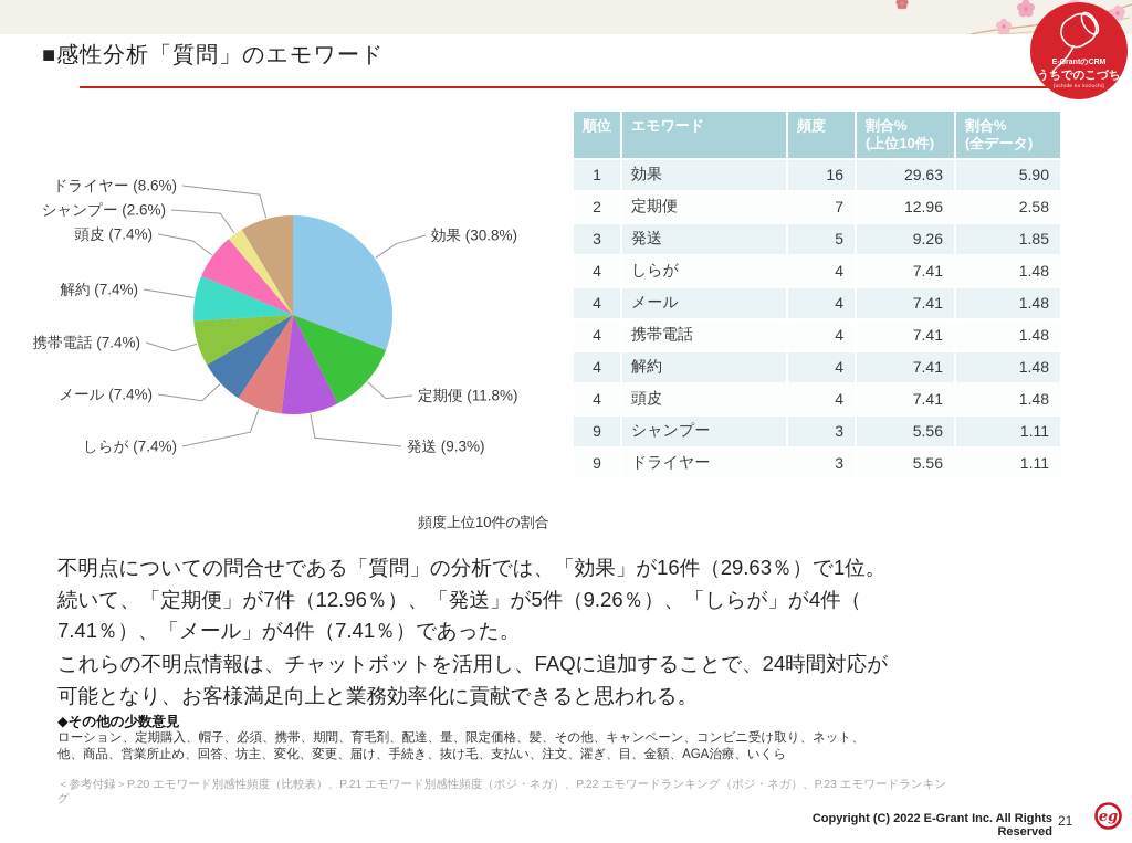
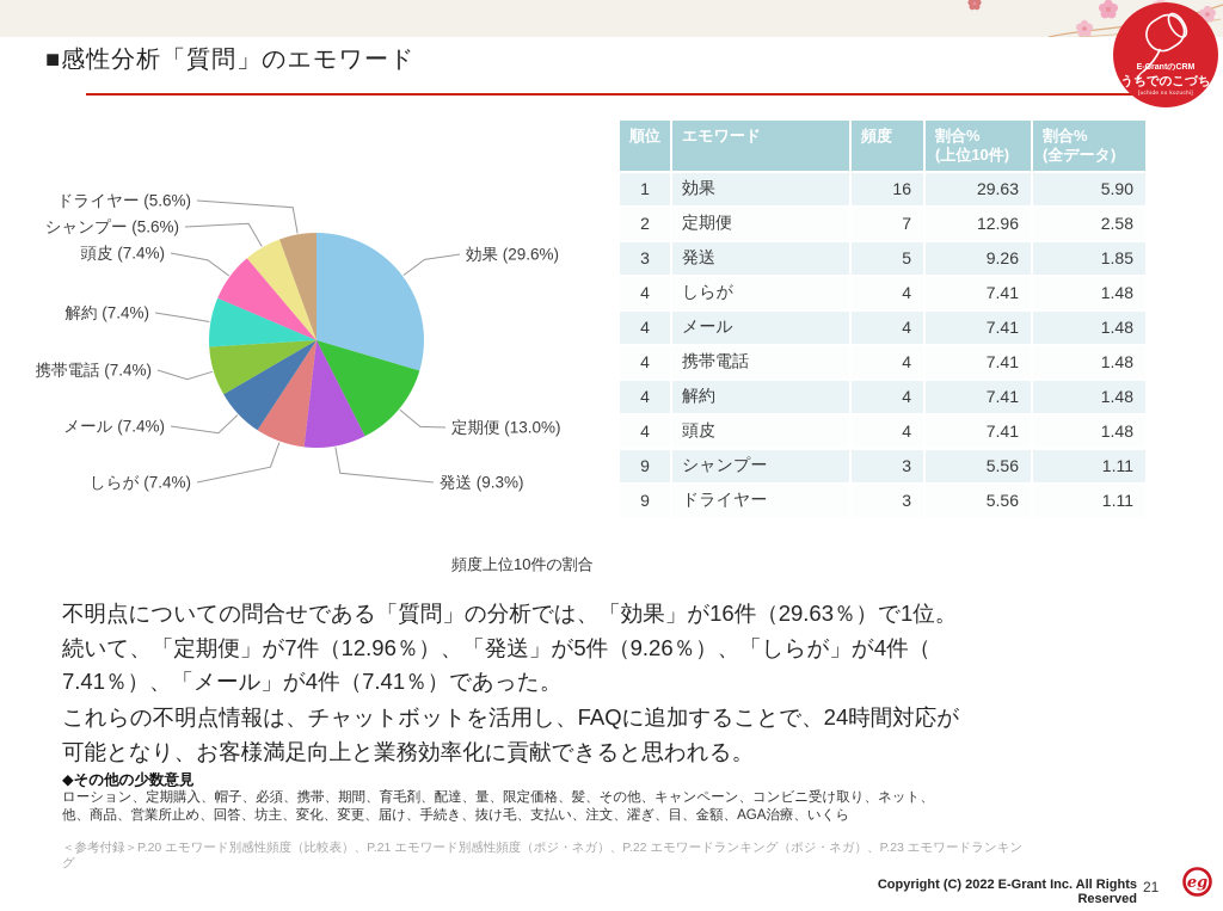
効果: 30.8% -> 29.6%
定期便: 11.8% -> 13.0%
シャンプー: 2.6% -> 5.6%
ドライヤー: 8.6% -> 5.6%
